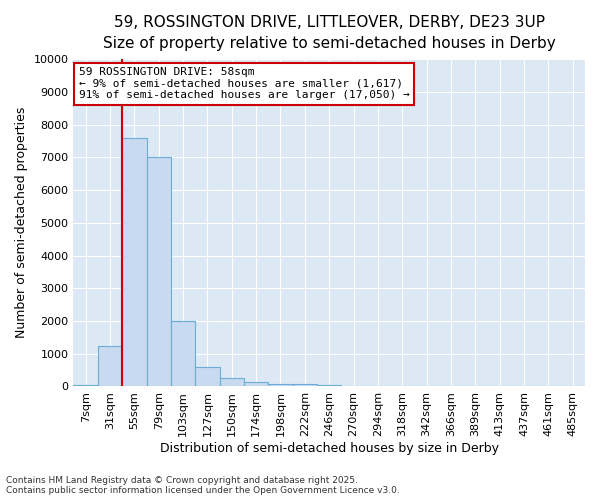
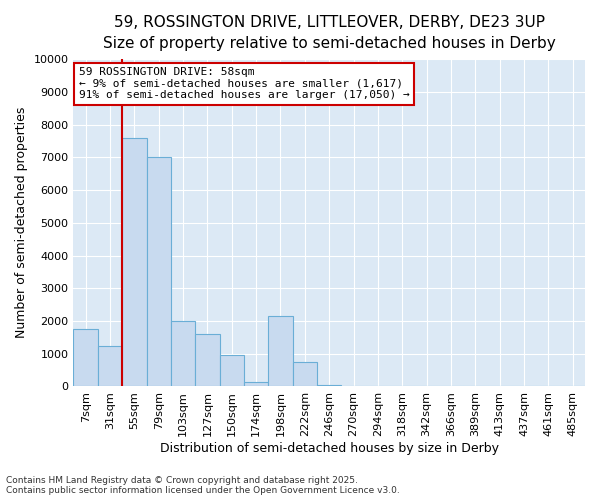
7sqm: 30 -> 1750
127sqm: 600 -> 1600
150sqm: 260 -> 950
198sqm: 90 -> 2150
222sqm: 60 -> 750
